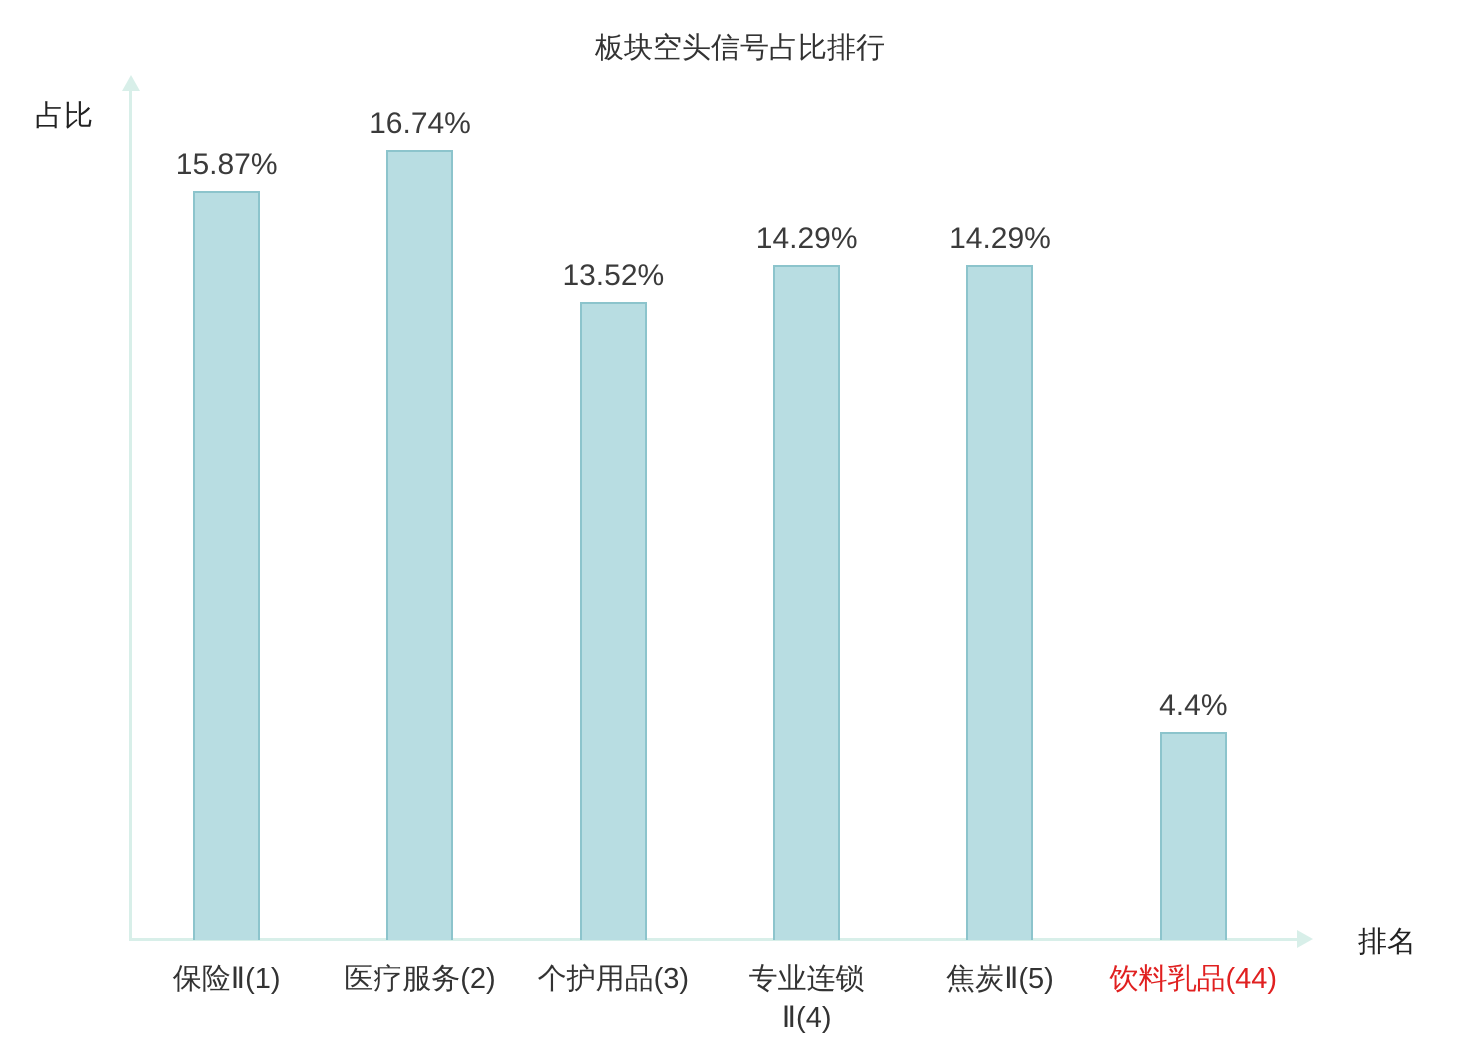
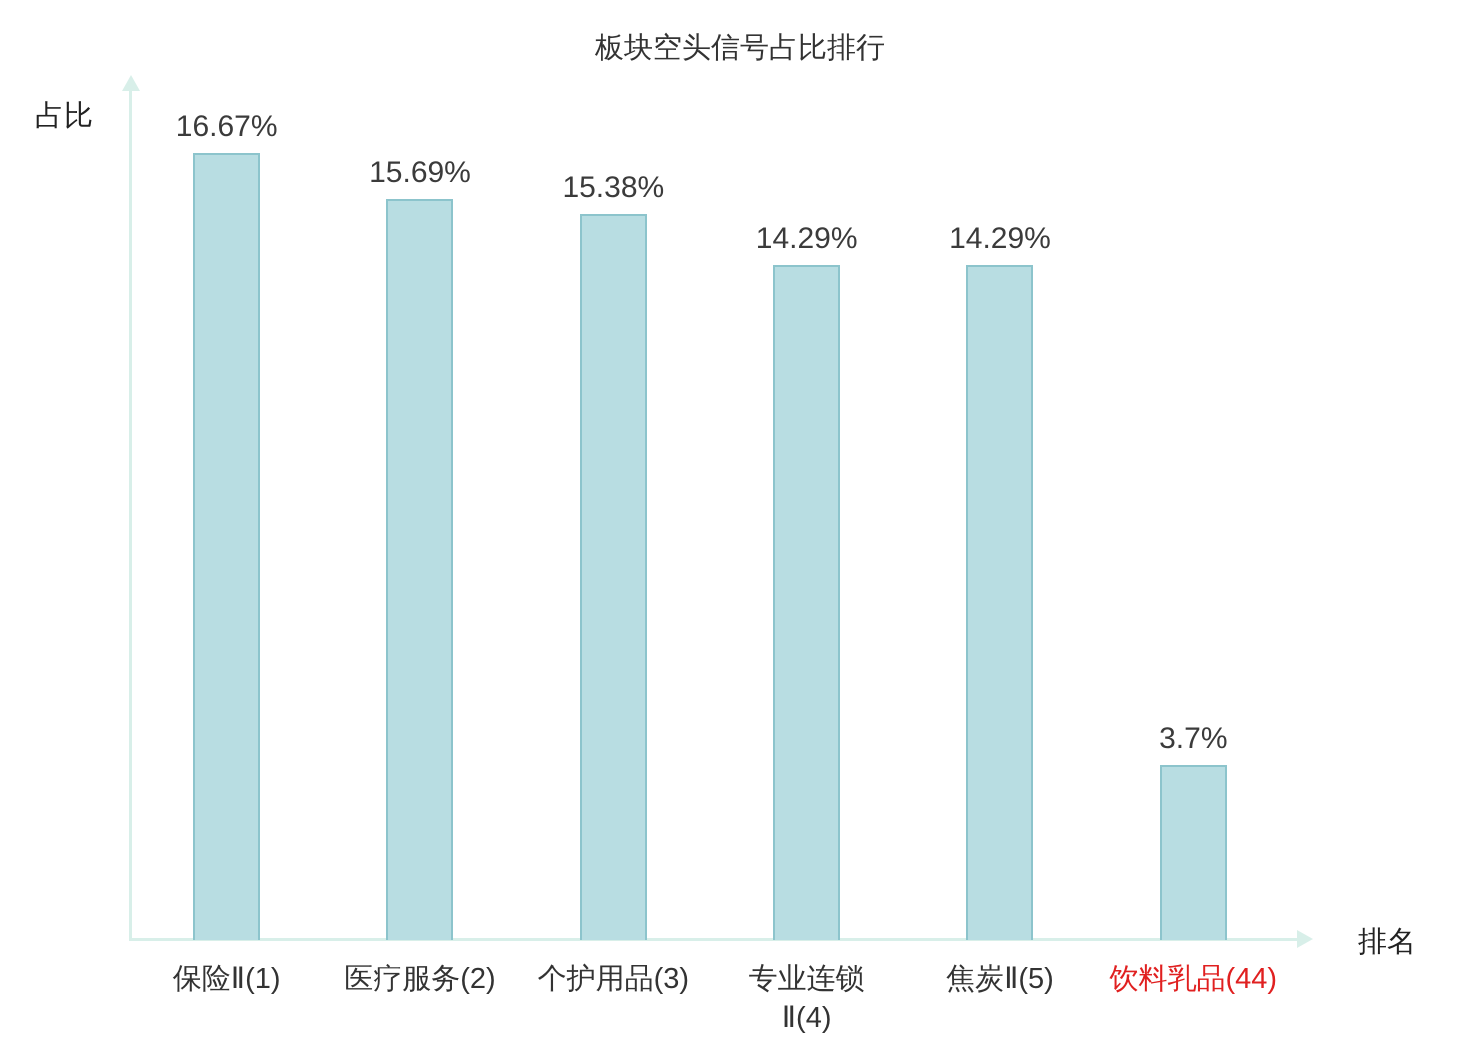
保险Ⅱ(1): 15.87% -> 16.67%
医疗服务(2): 16.74% -> 15.69%
个护用品(3): 13.52% -> 15.38%
饮料乳品(44): 4.4% -> 3.7%
